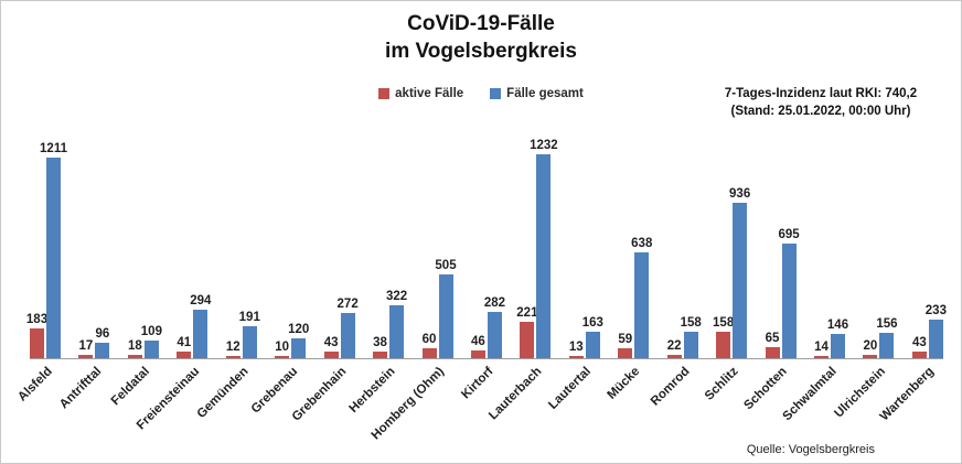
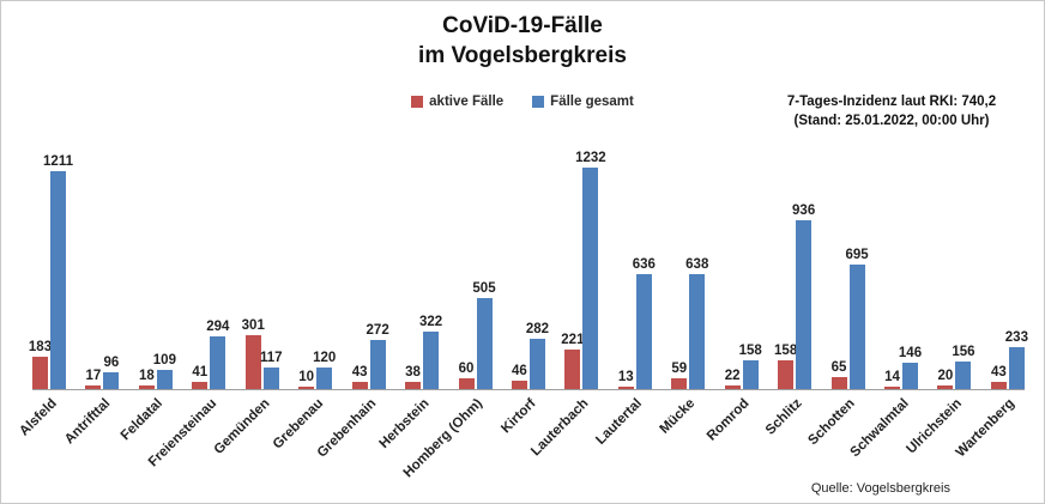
aktive Fälle/Gemünden: 12 -> 301
Fälle gesamt/Gemünden: 191 -> 117
Fälle gesamt/Lautertal: 163 -> 636
